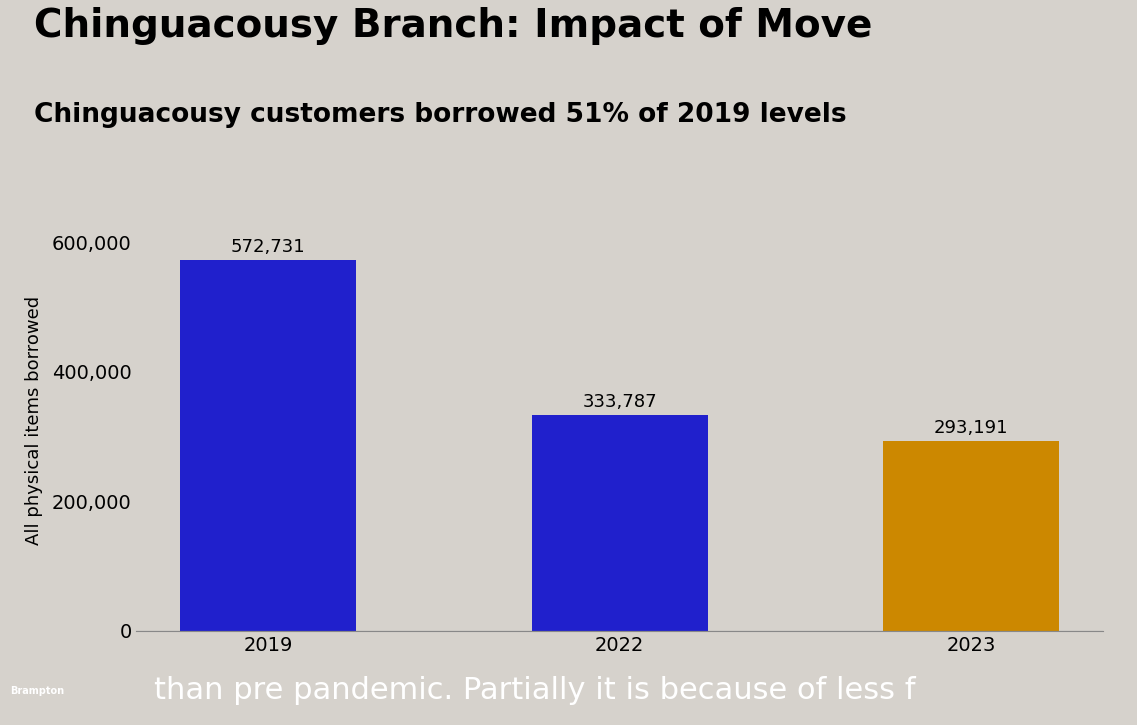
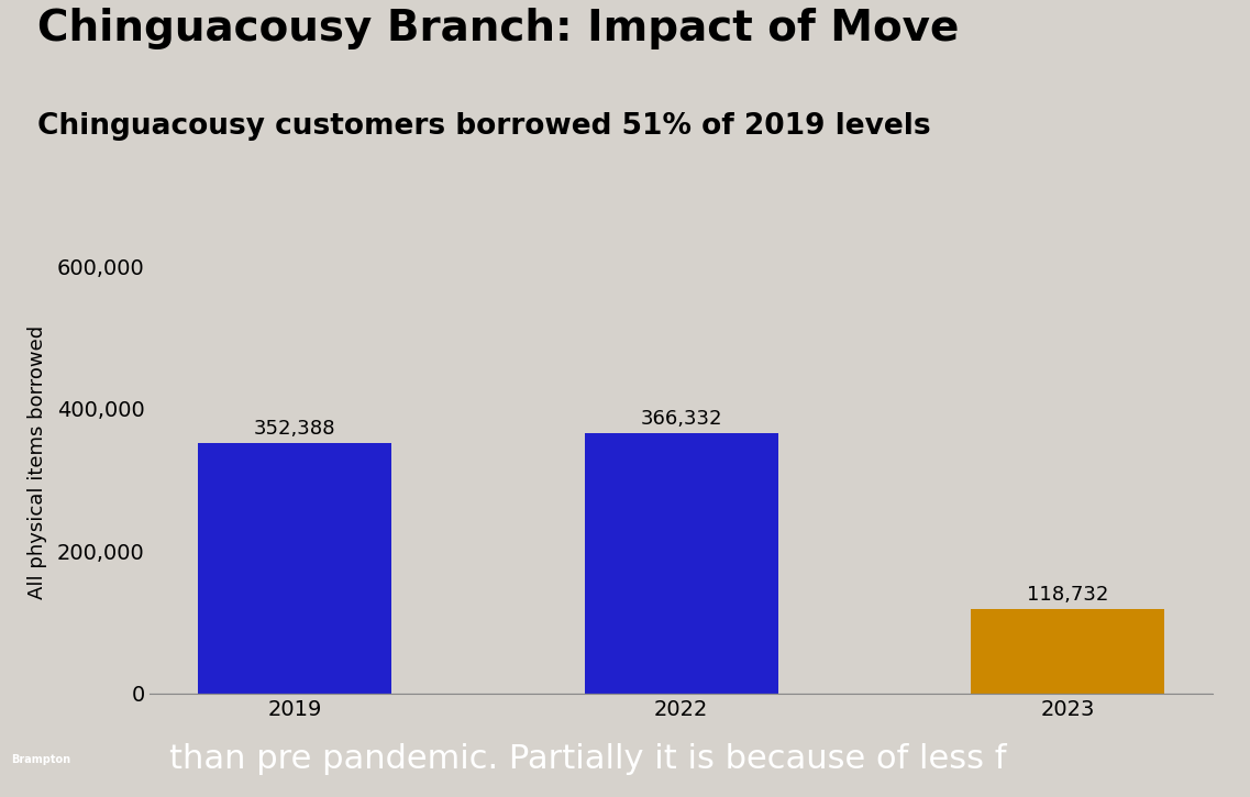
2019: 572,731 -> 352,388
2022: 333,787 -> 366,332
2023: 293,191 -> 118,732
